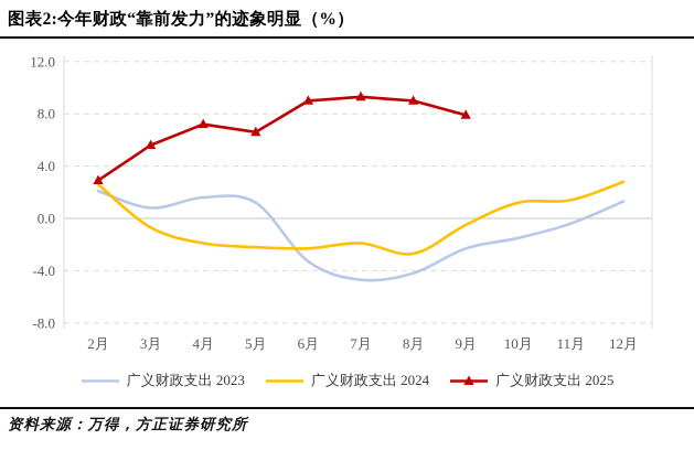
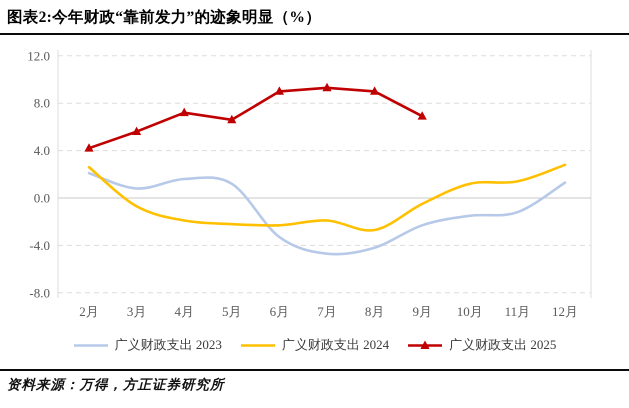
广义财政支出 2025/2月: 2.9 -> 4.2
广义财政支出 2025/9月: 7.9 -> 6.9
广义财政支出 2023/11月: -0.4 -> -1.2
